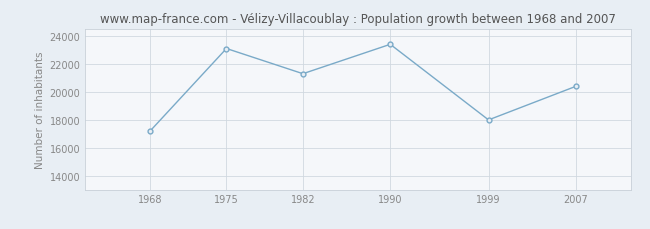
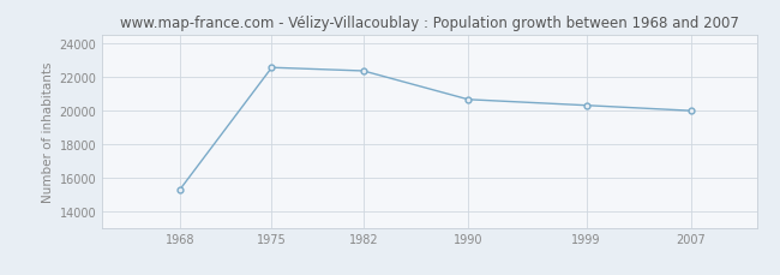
1968: 17200 -> 15300
1975: 23100 -> 22600
1982: 21300 -> 22400
1990: 23400 -> 20600
1999: 18000 -> 20300
2007: 20400 -> 20000
